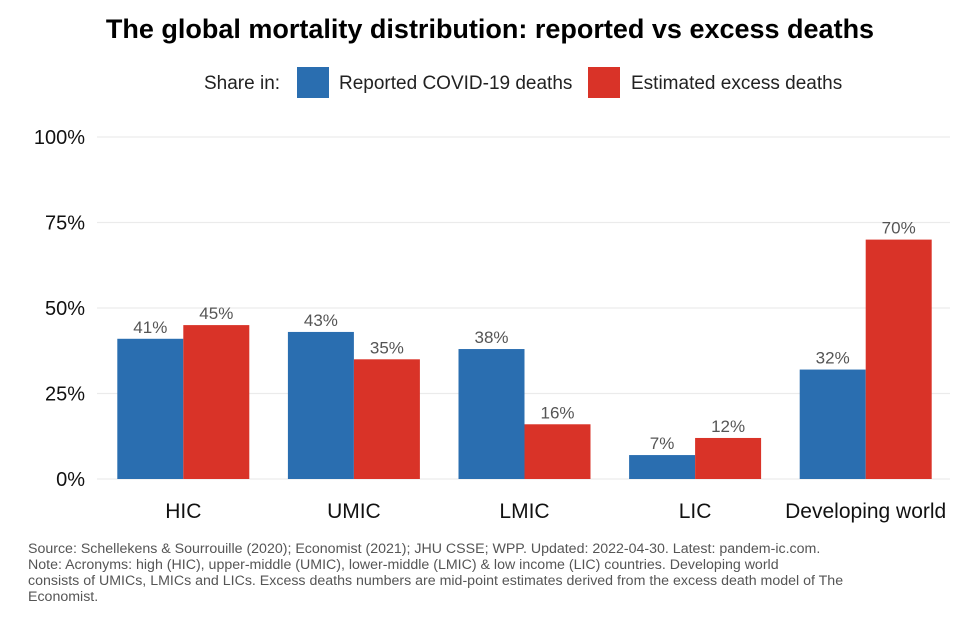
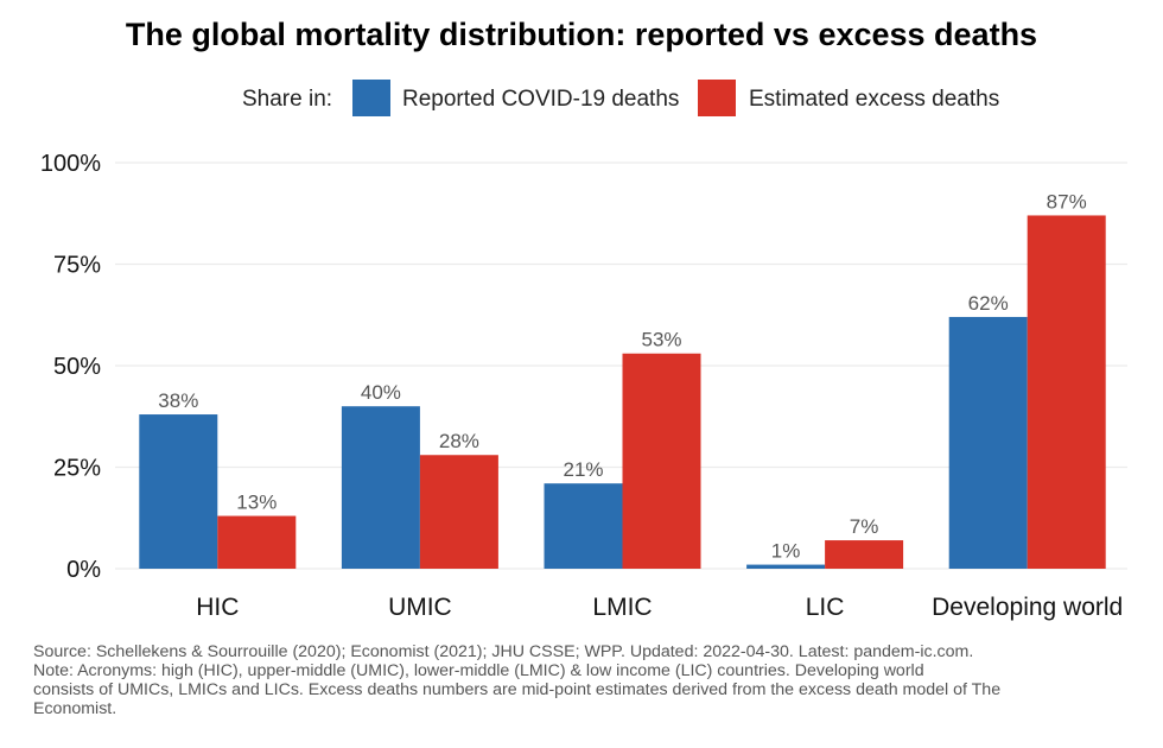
Reported COVID-19 deaths/HIC: 41% -> 38%
Estimated excess deaths/HIC: 45% -> 13%
Reported COVID-19 deaths/UMIC: 43% -> 40%
Estimated excess deaths/UMIC: 35% -> 28%
Reported COVID-19 deaths/LMIC: 38% -> 21%
Estimated excess deaths/LMIC: 16% -> 53%
Reported COVID-19 deaths/LIC: 7% -> 1%
Estimated excess deaths/LIC: 12% -> 7%
Reported COVID-19 deaths/Developing world: 32% -> 62%
Estimated excess deaths/Developing world: 70% -> 87%
